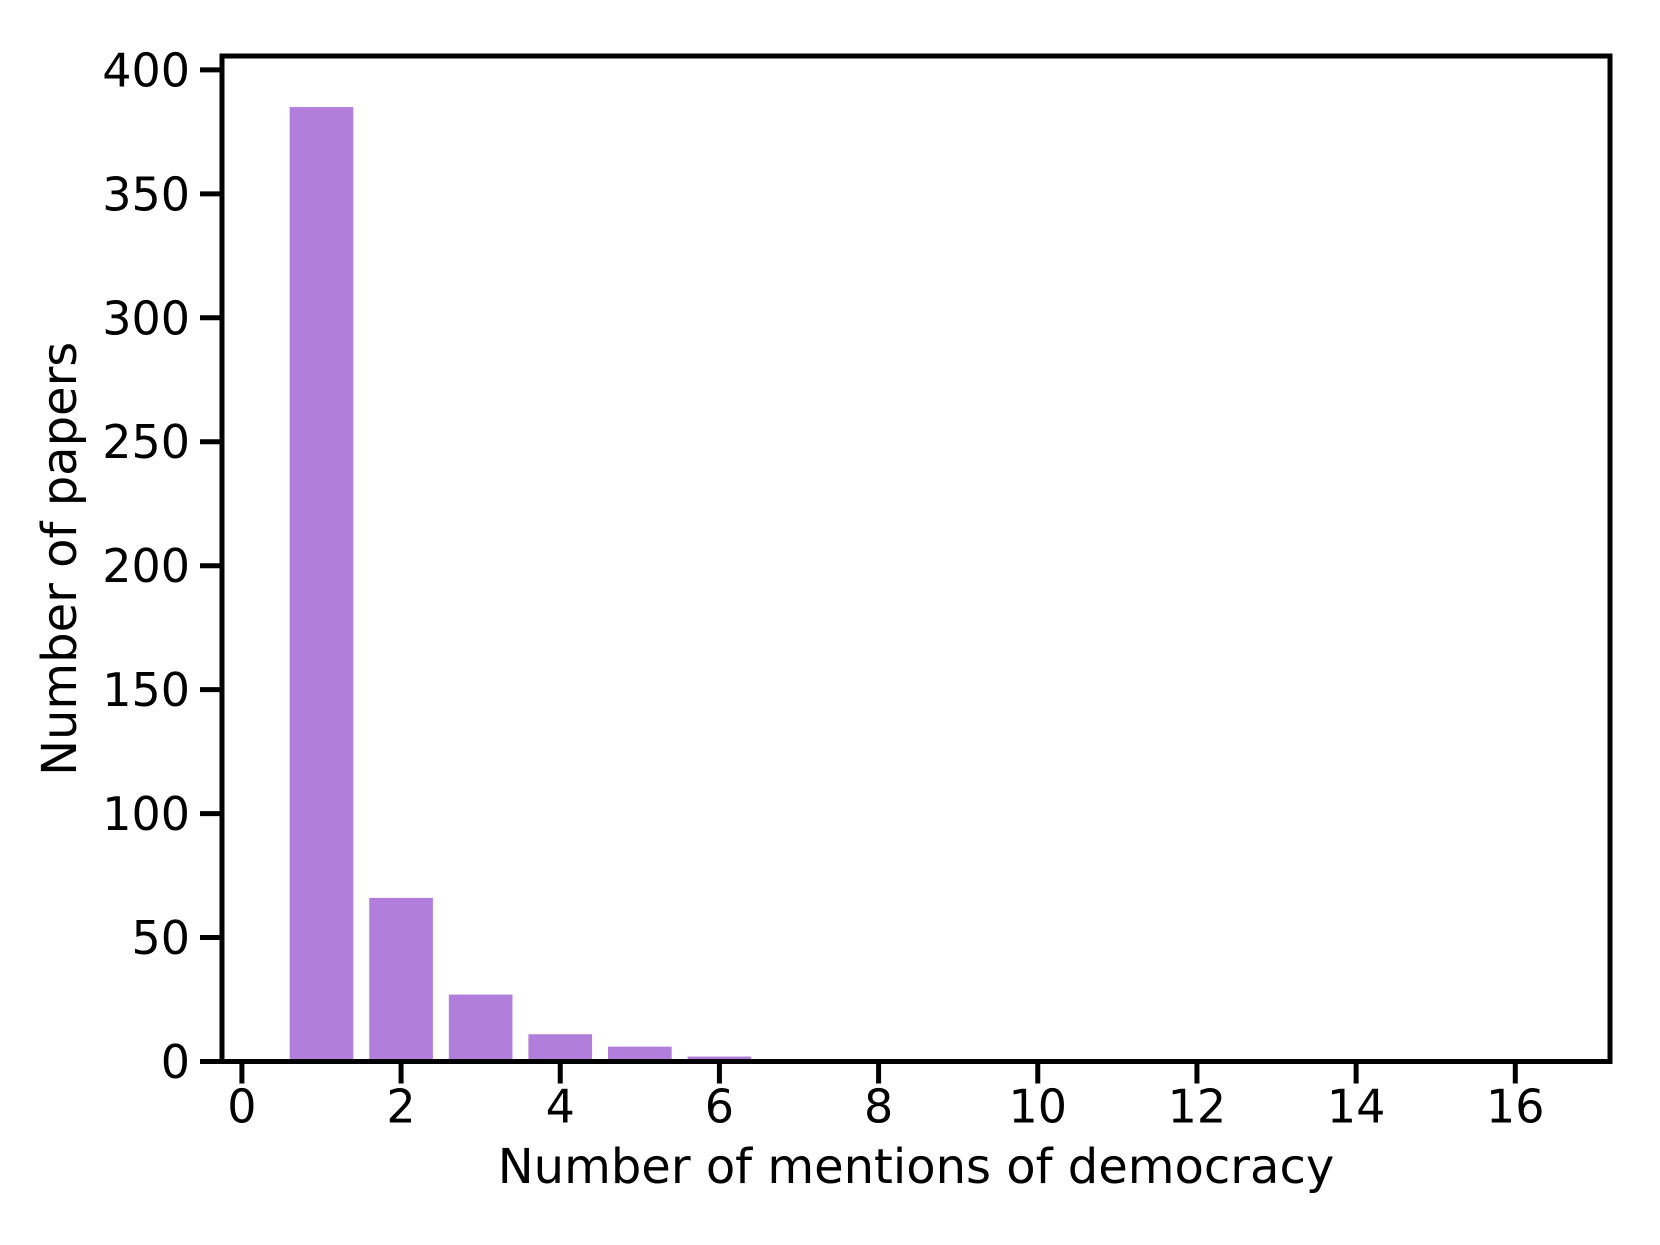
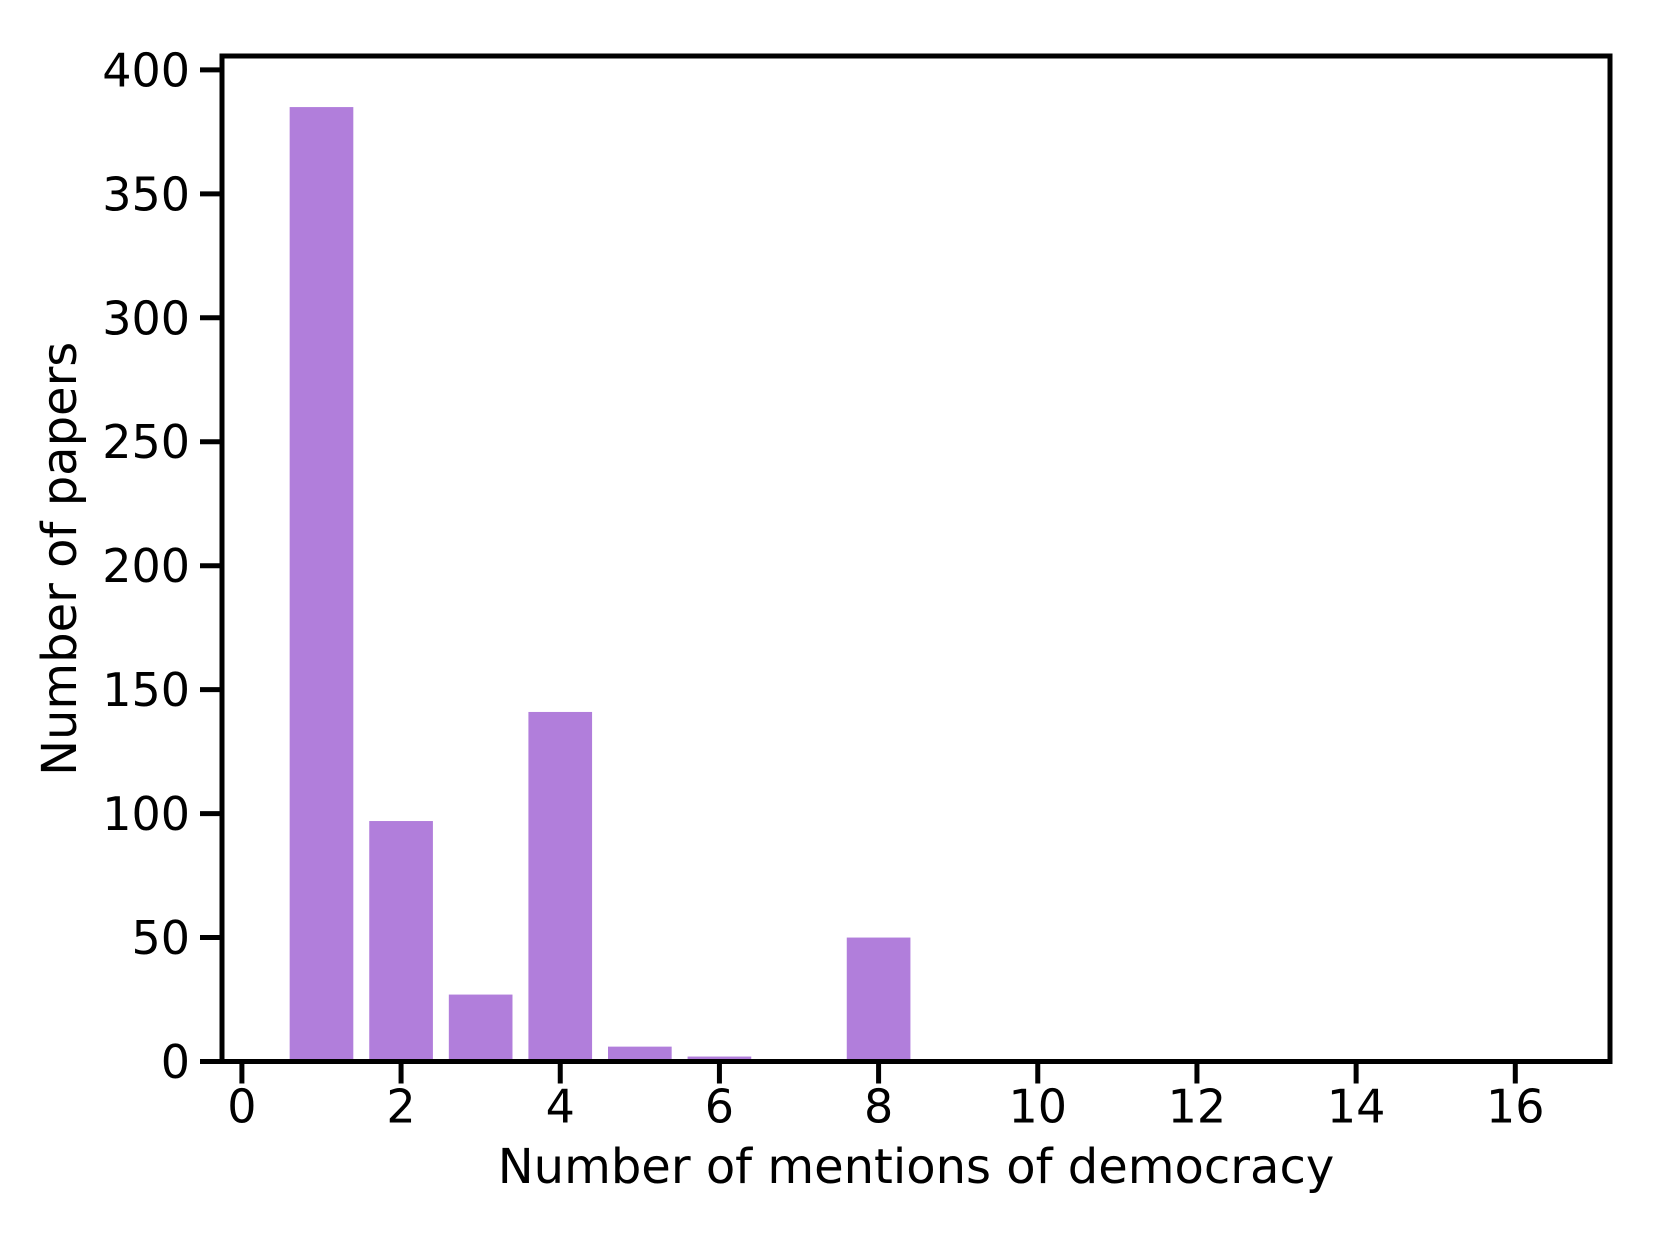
2: 66 -> 97
4: 11 -> 141
8: 1 -> 50
